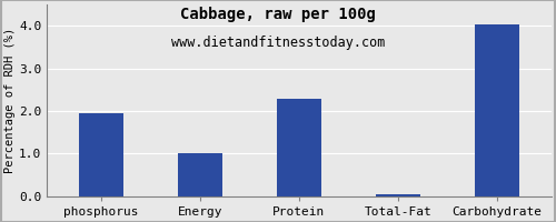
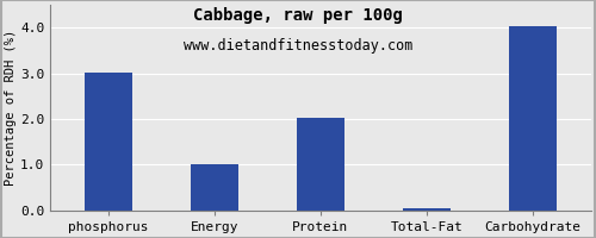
phosphorus: 1.95 -> 3.03
Protein: 2.30 -> 2.02
